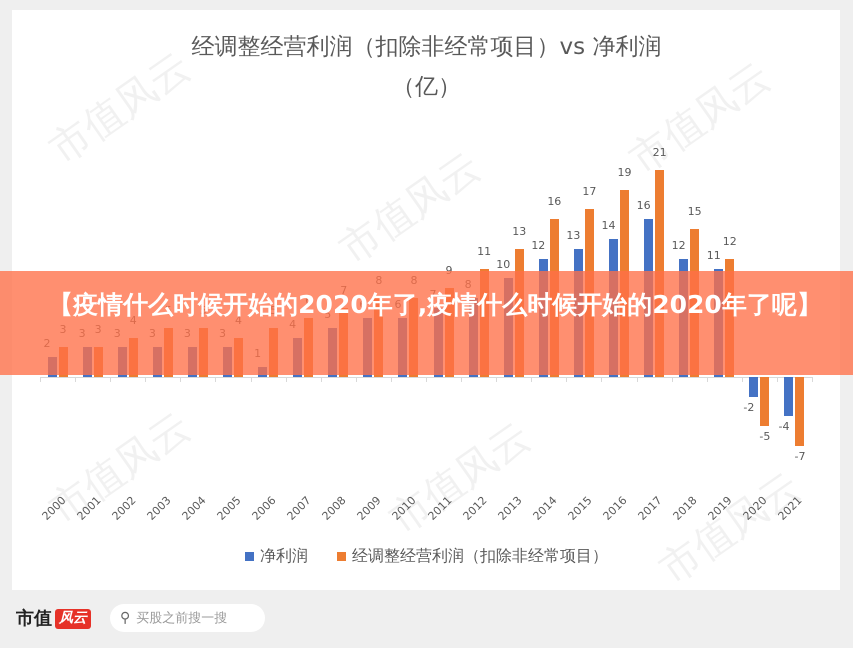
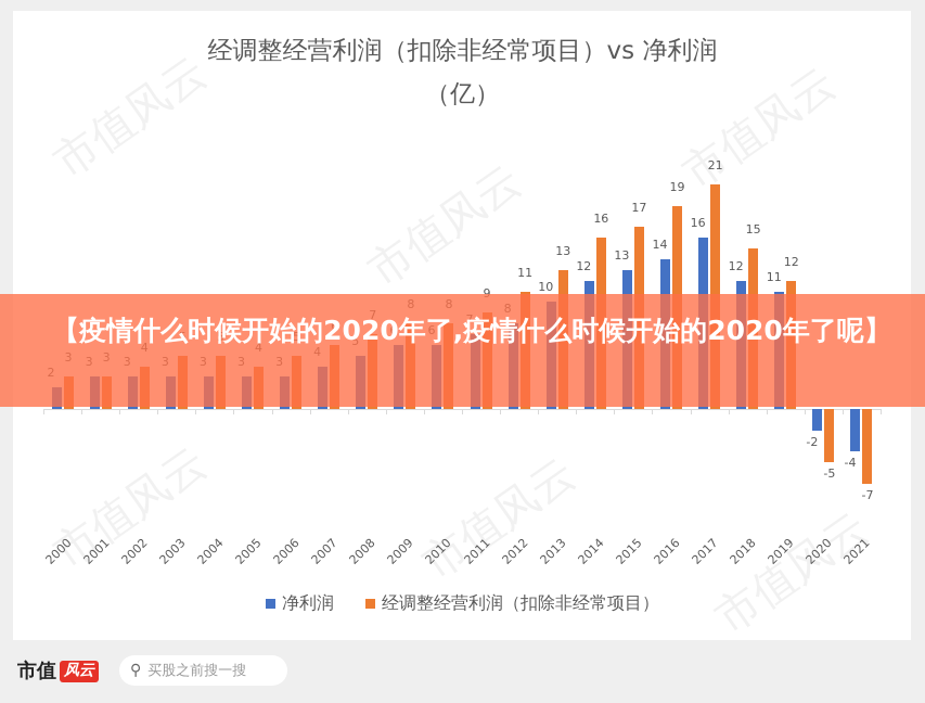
净利润/2006: 1 -> 3
